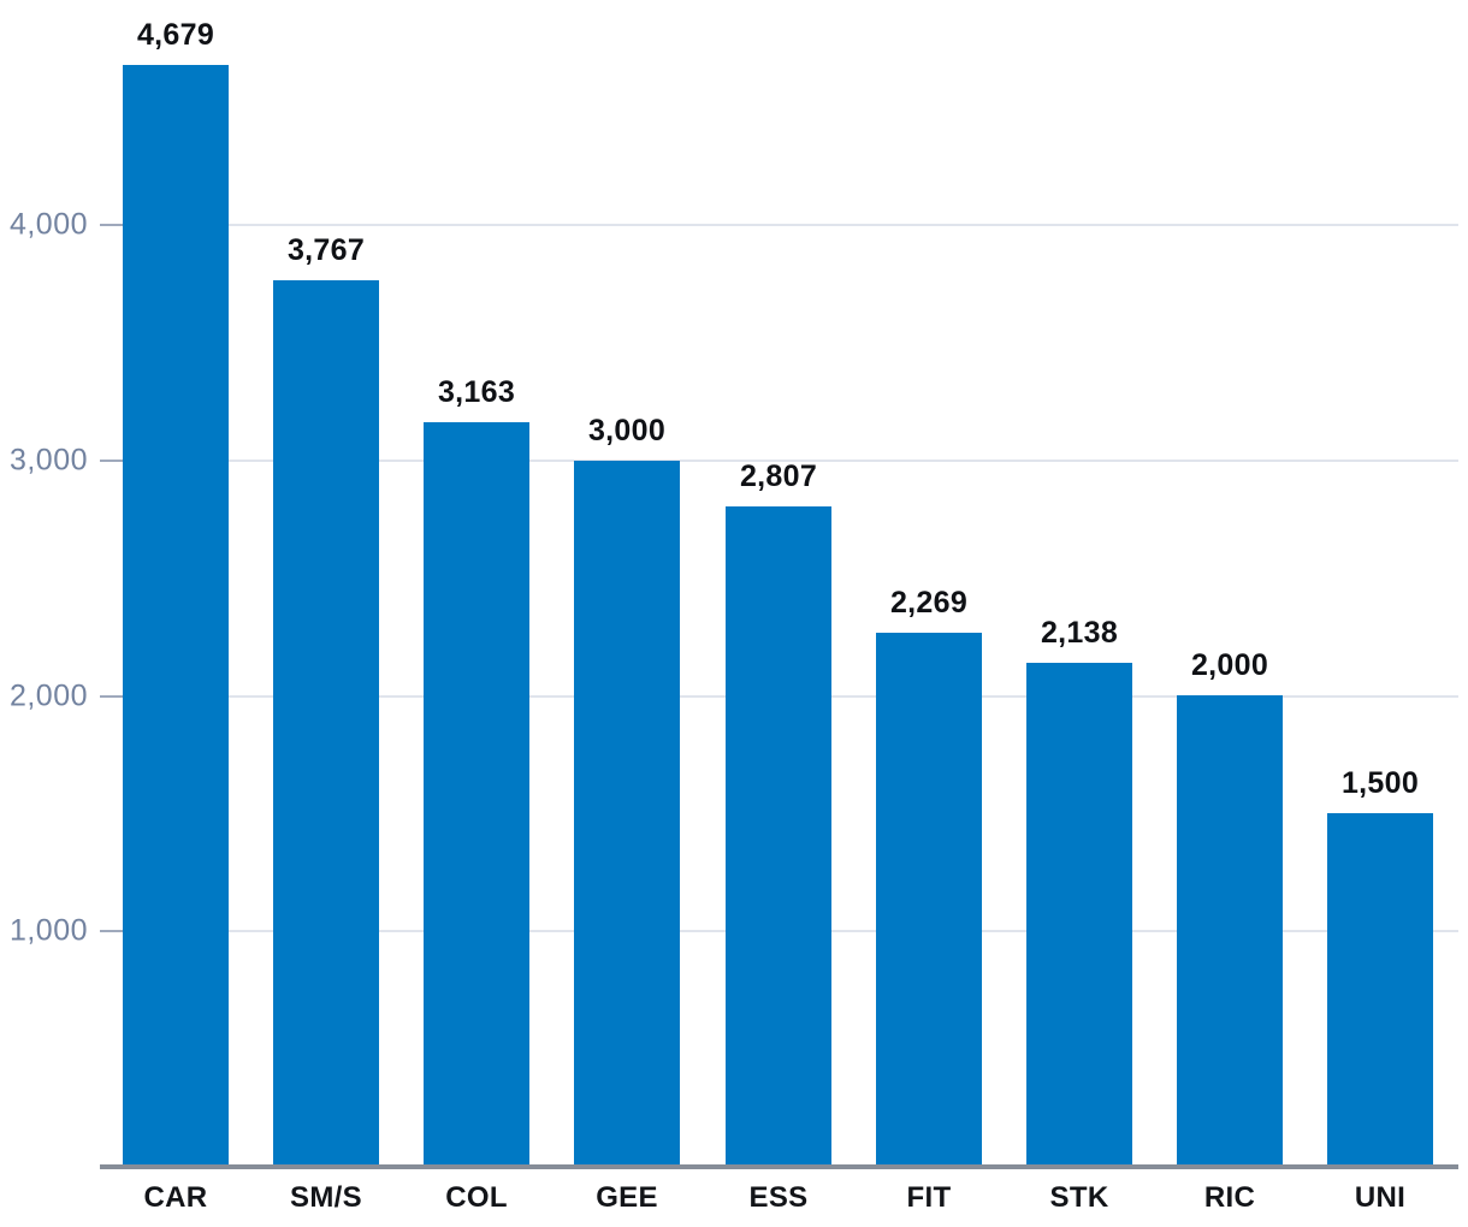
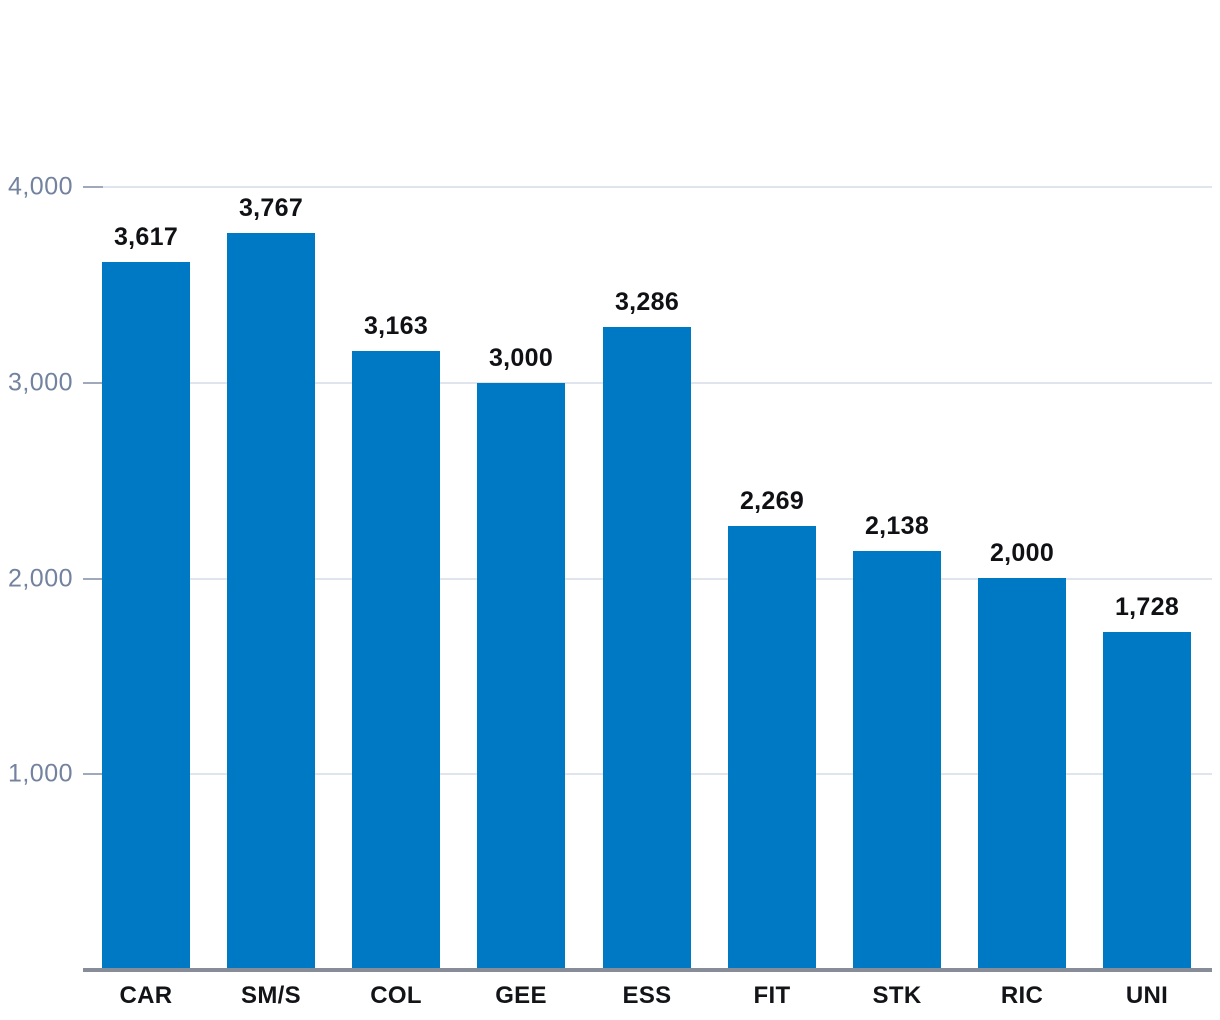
CAR: 4,679 -> 3,617
ESS: 2,807 -> 3,286
UNI: 1,500 -> 1,728
